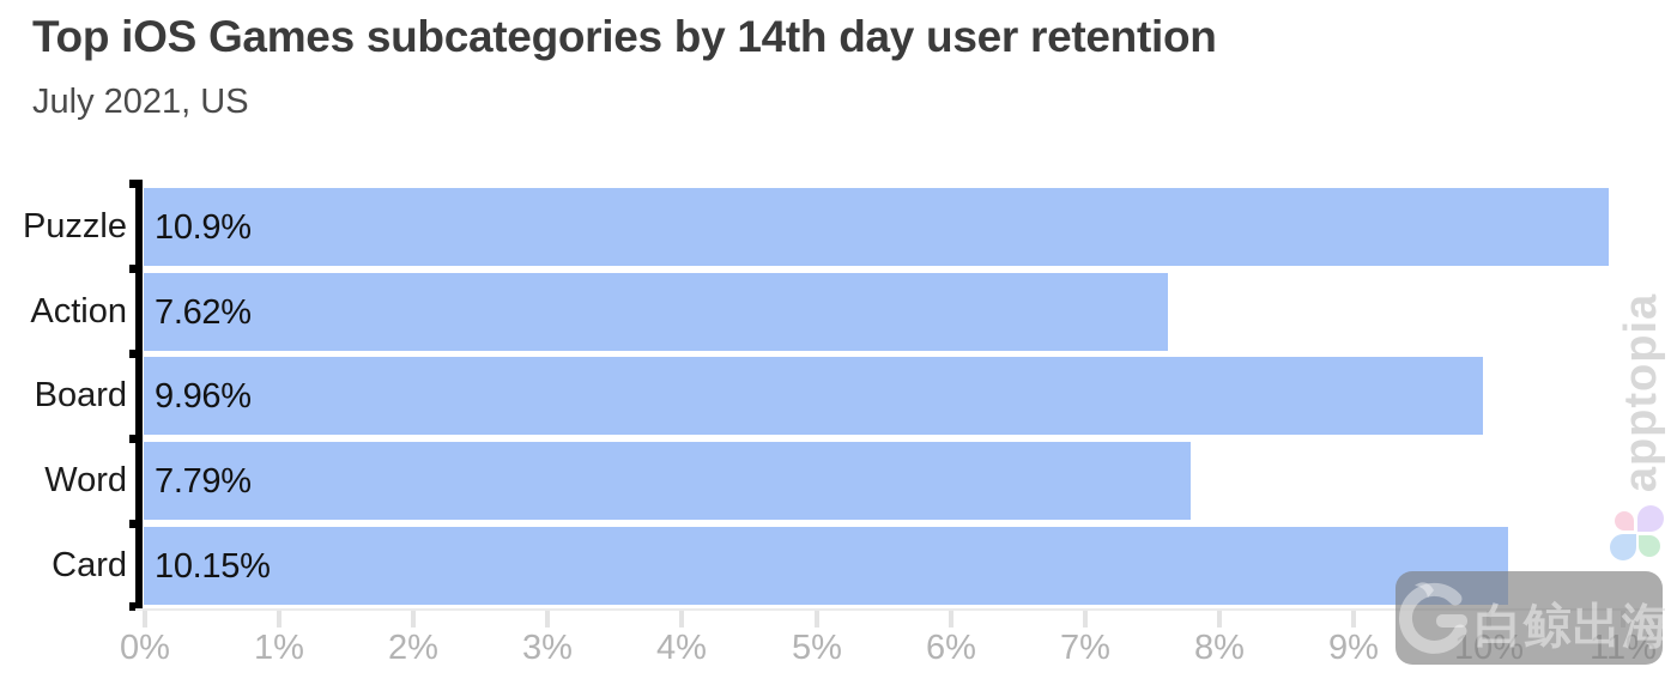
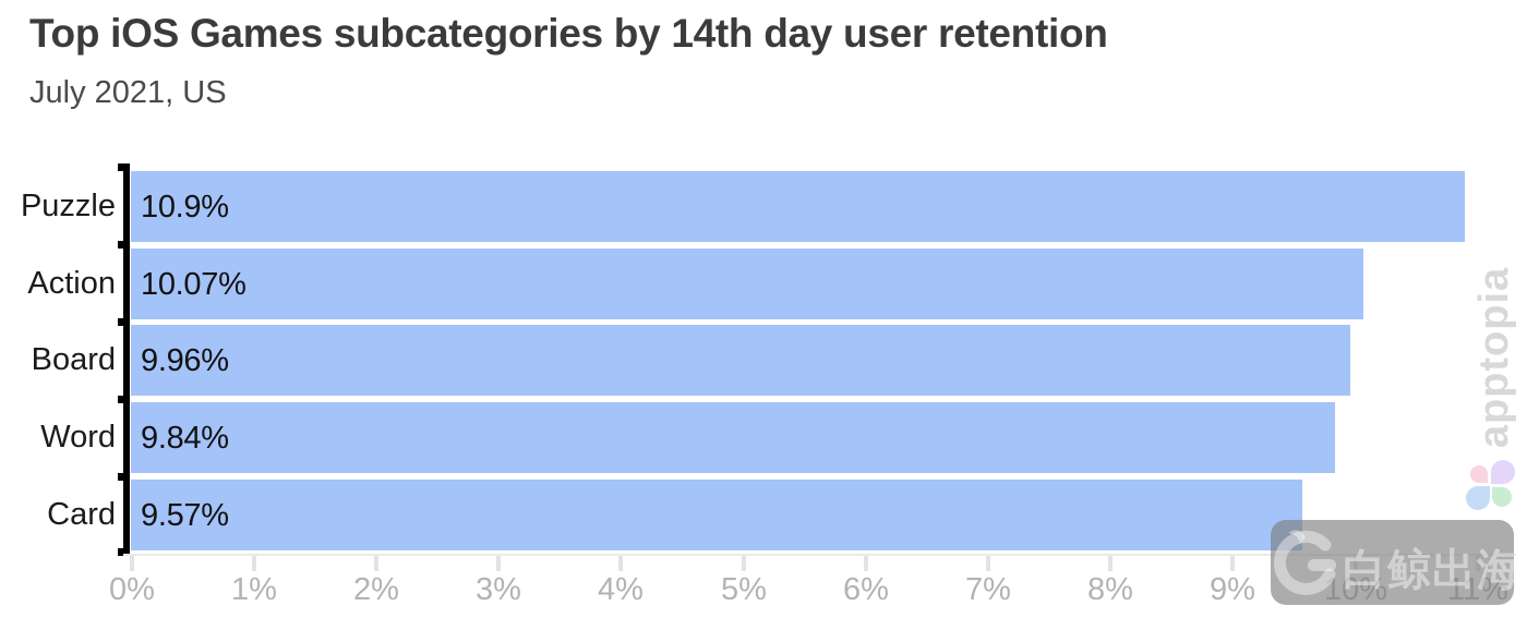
Action: 7.62% -> 10.07%
Word: 7.79% -> 9.84%
Card: 10.15% -> 9.57%
